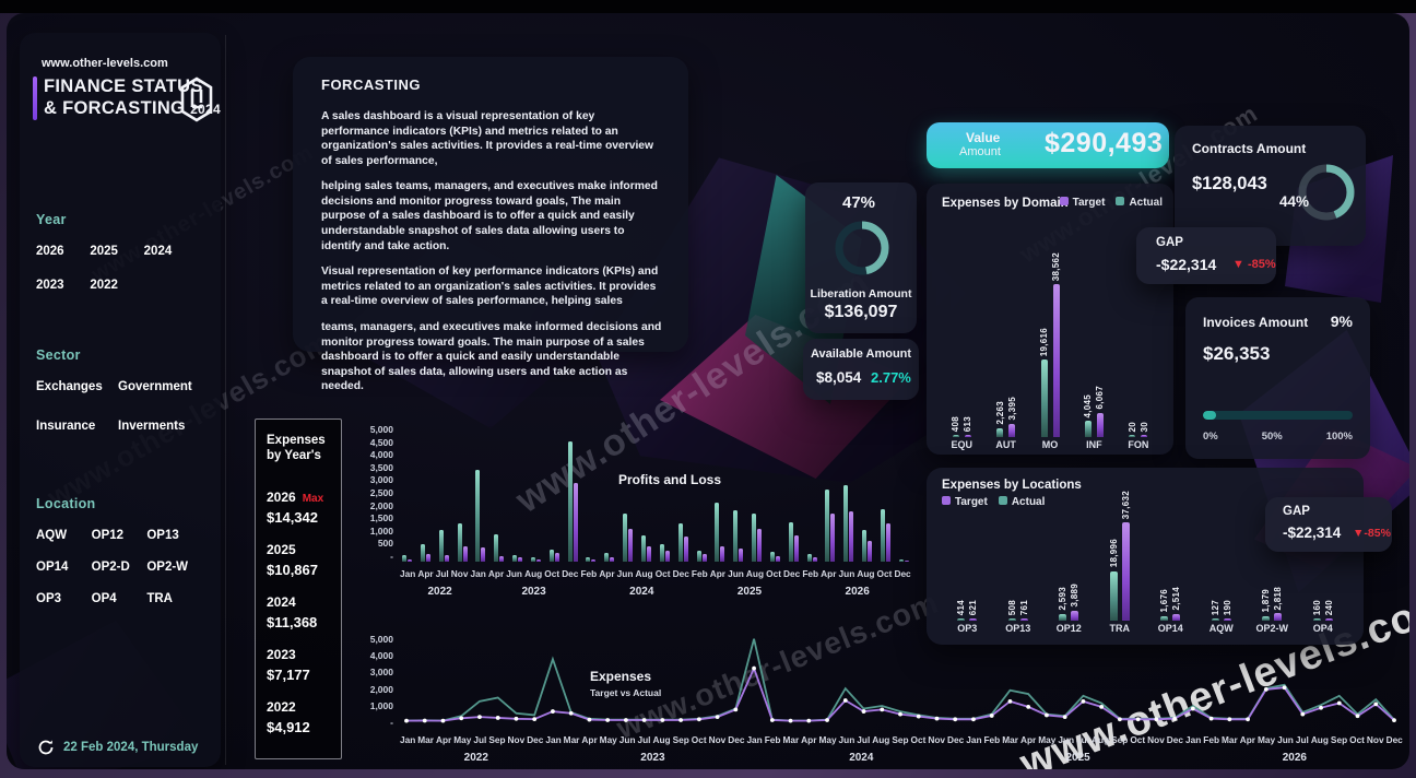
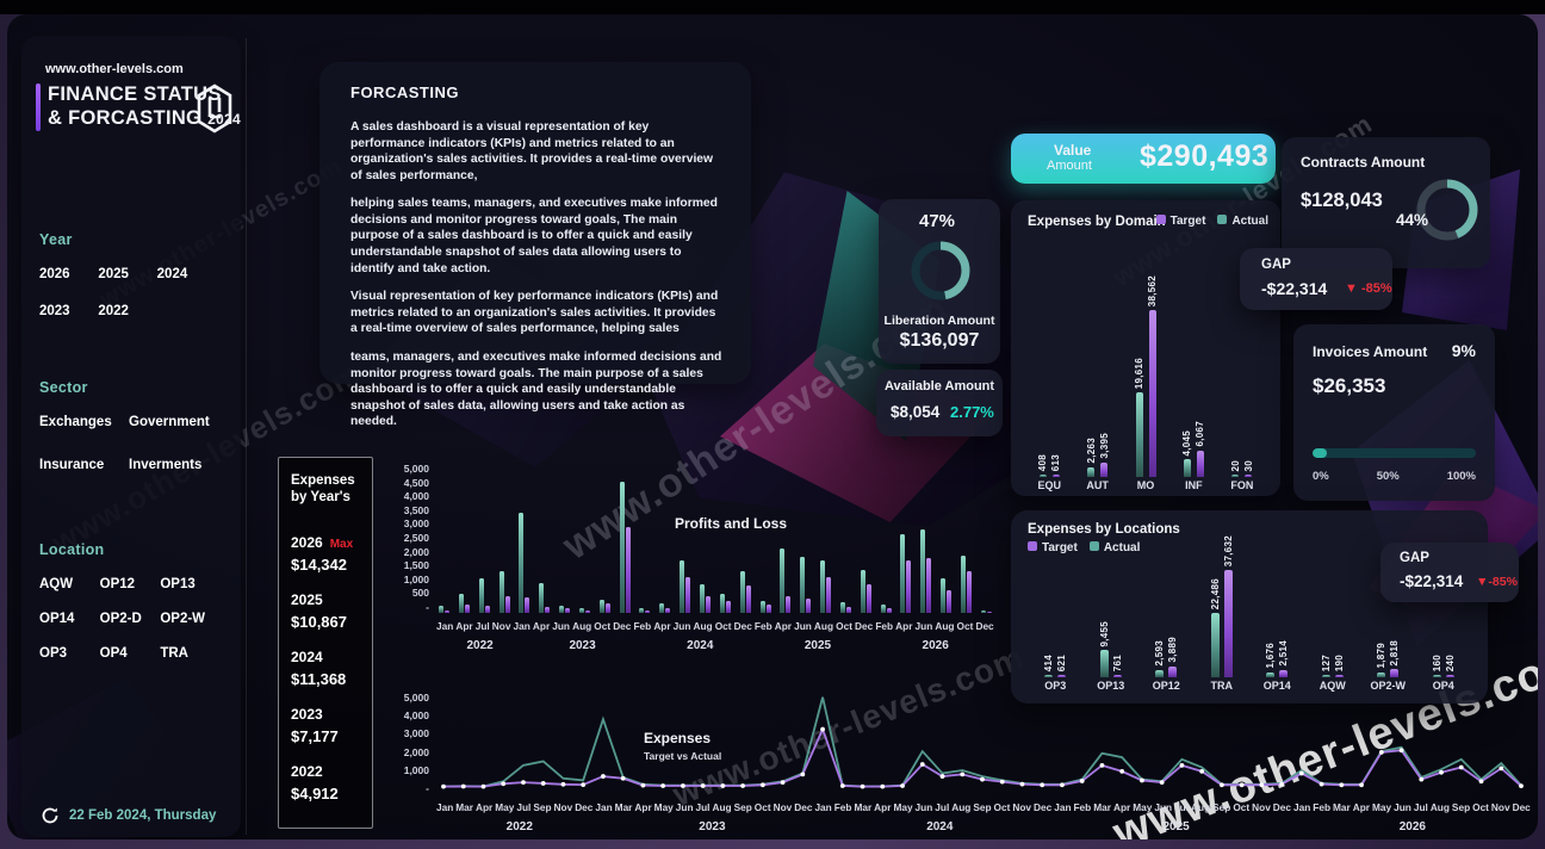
Expenses by Locations/Actual/OP13: 508 -> 9,455
Expenses by Locations/Actual/TRA: 18,996 -> 22,486
